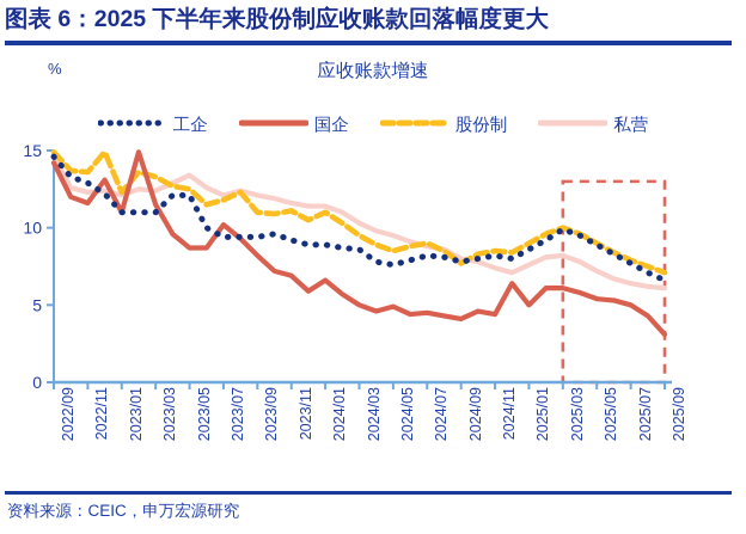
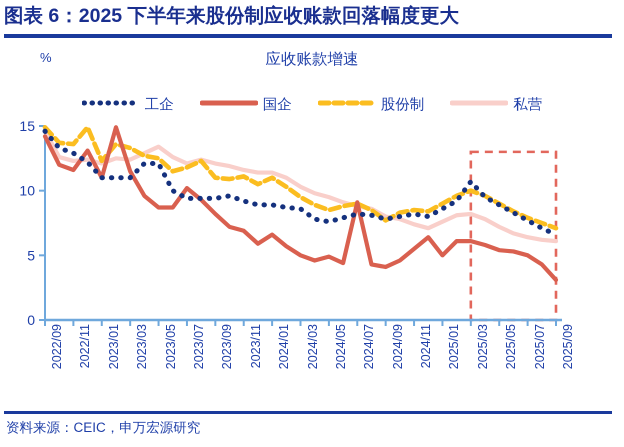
国企/2024/07: 4.5 -> 9.1
国企/2024/11: 4.4 -> 5.5
工企/2025/03: 9.9 -> 10.7
